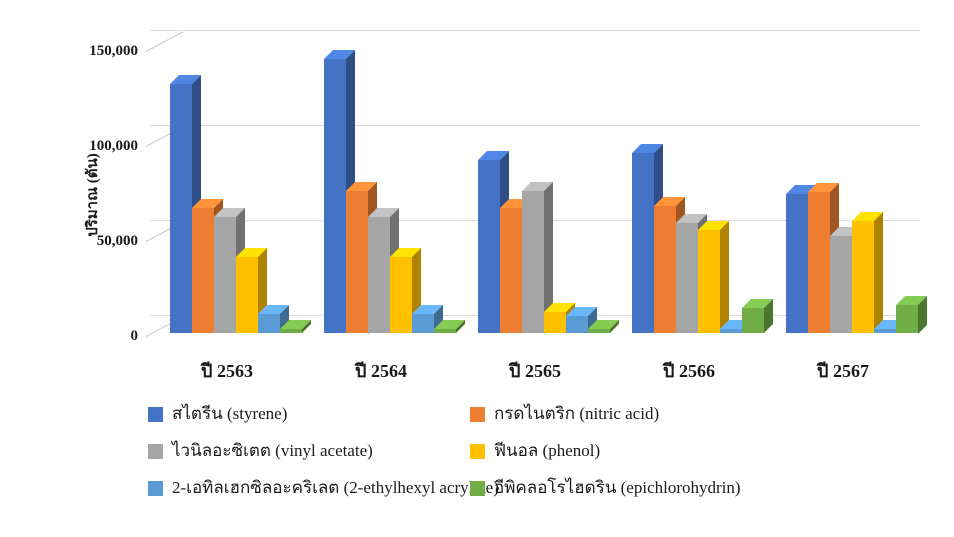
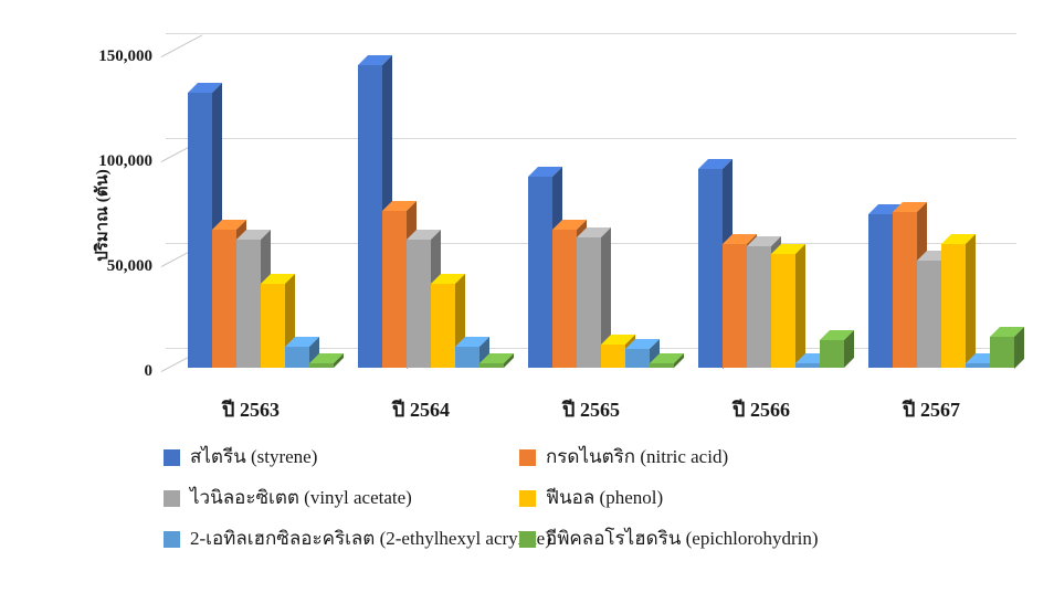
ไวนิลอะซิเตต (vinyl acetate)/ปี 2565: 75000 -> 62000
กรดไนตริก (nitric acid)/ปี 2566: 67000 -> 59000
